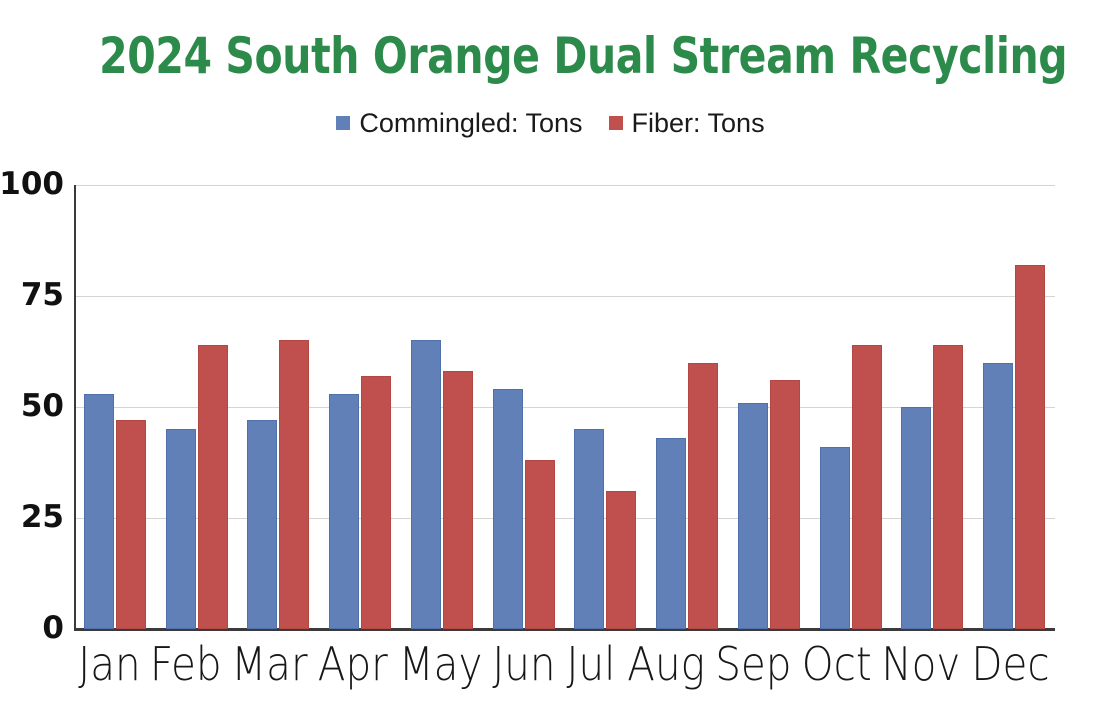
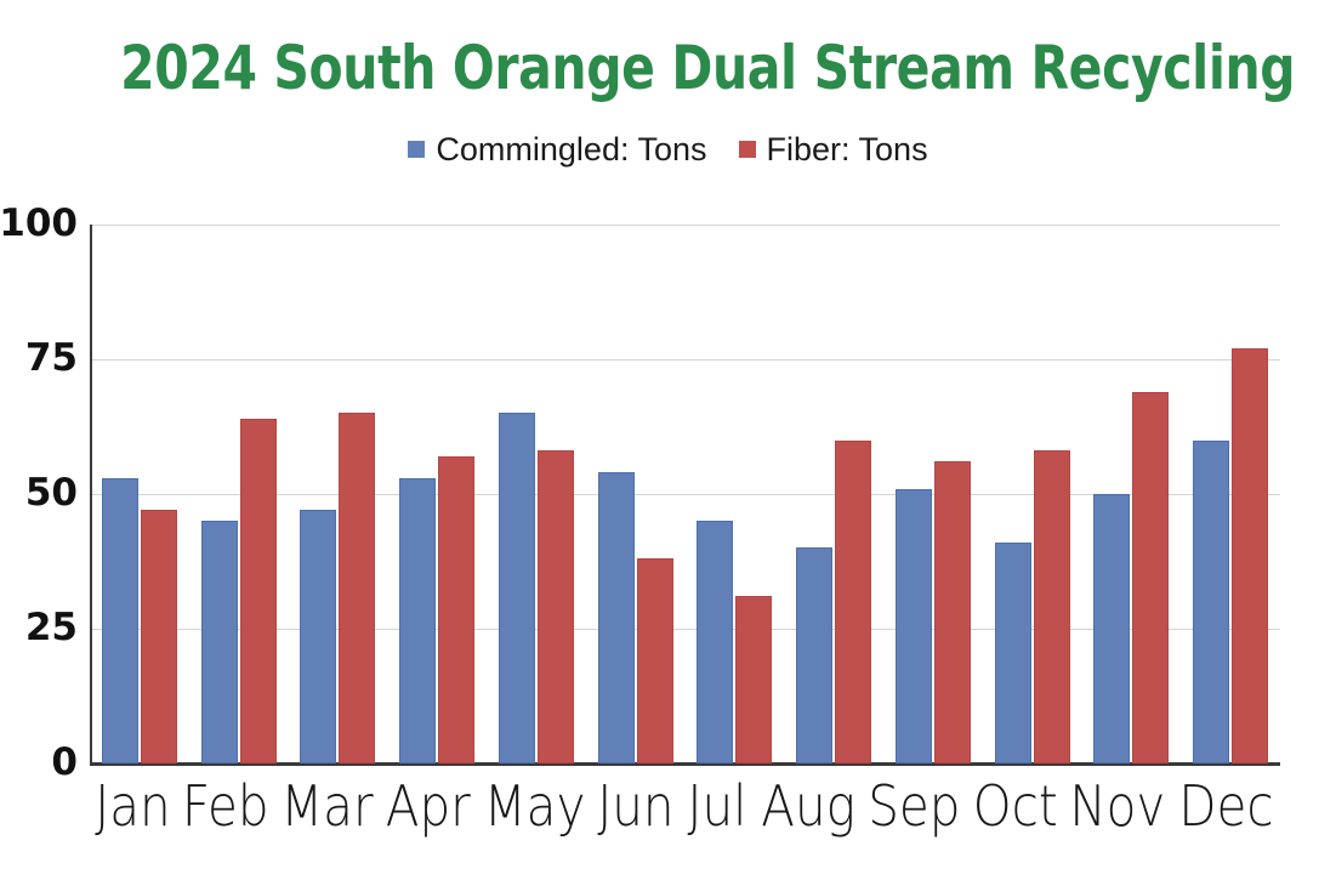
Commingled: Tons/Aug: 43 -> 40
Fiber: Tons/Oct: 64 -> 58
Fiber: Tons/Nov: 64 -> 69
Fiber: Tons/Dec: 82 -> 77
